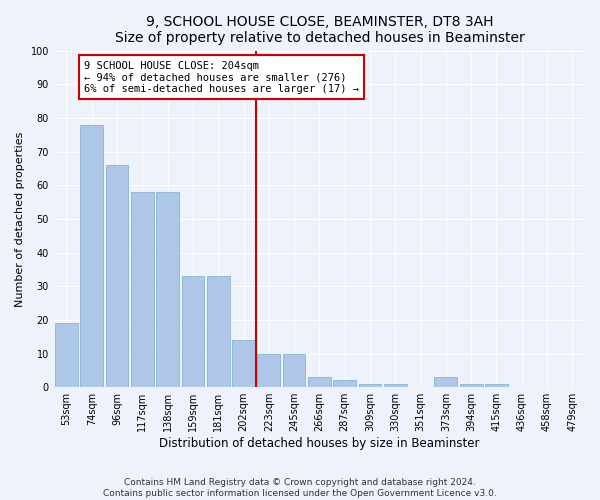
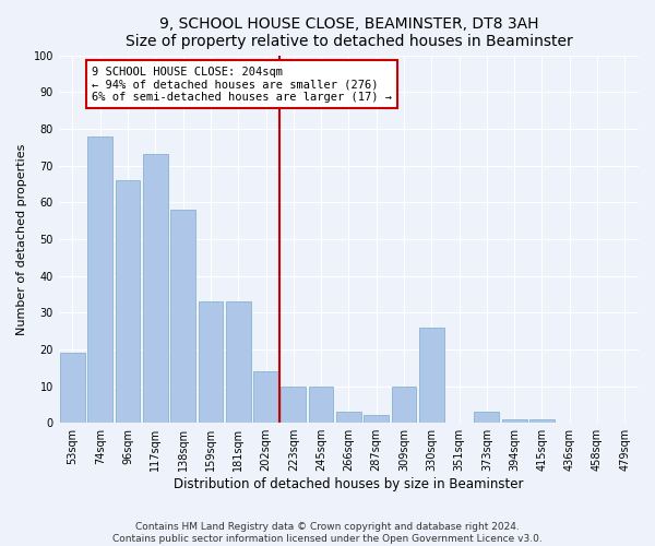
117sqm: 58 -> 73
309sqm: 1 -> 10
330sqm: 1 -> 26
